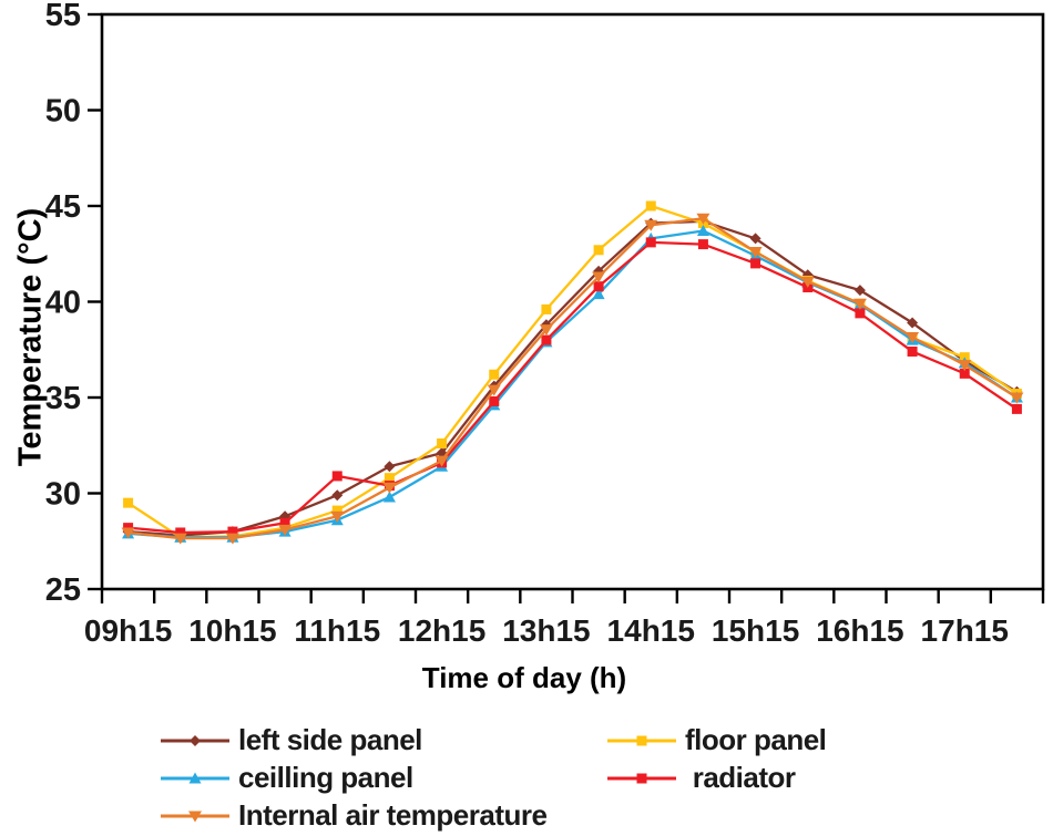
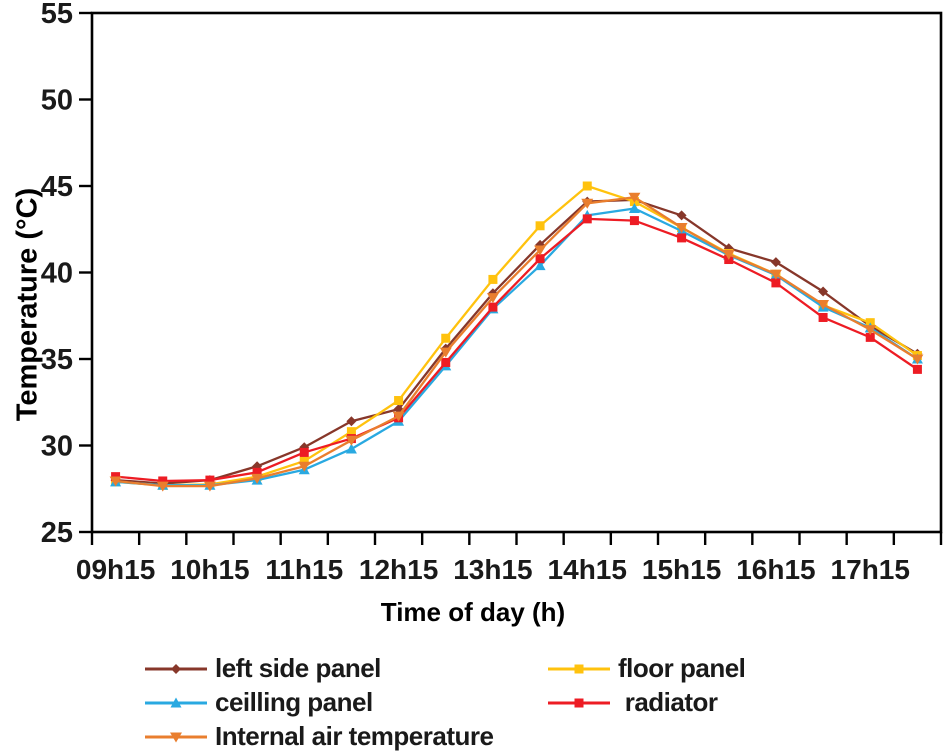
floor panel/09h15: 29.5 -> 27.9
radiator/11h15: 30.9 -> 29.6
